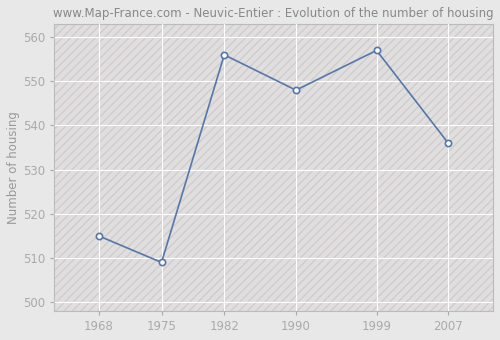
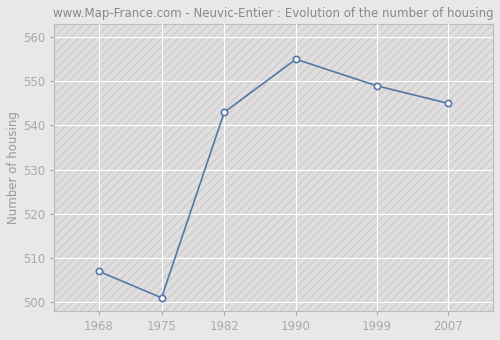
1968: 515 -> 507
1975: 509 -> 501
1982: 556 -> 543
1990: 548 -> 555
1999: 557 -> 549
2007: 536 -> 545
